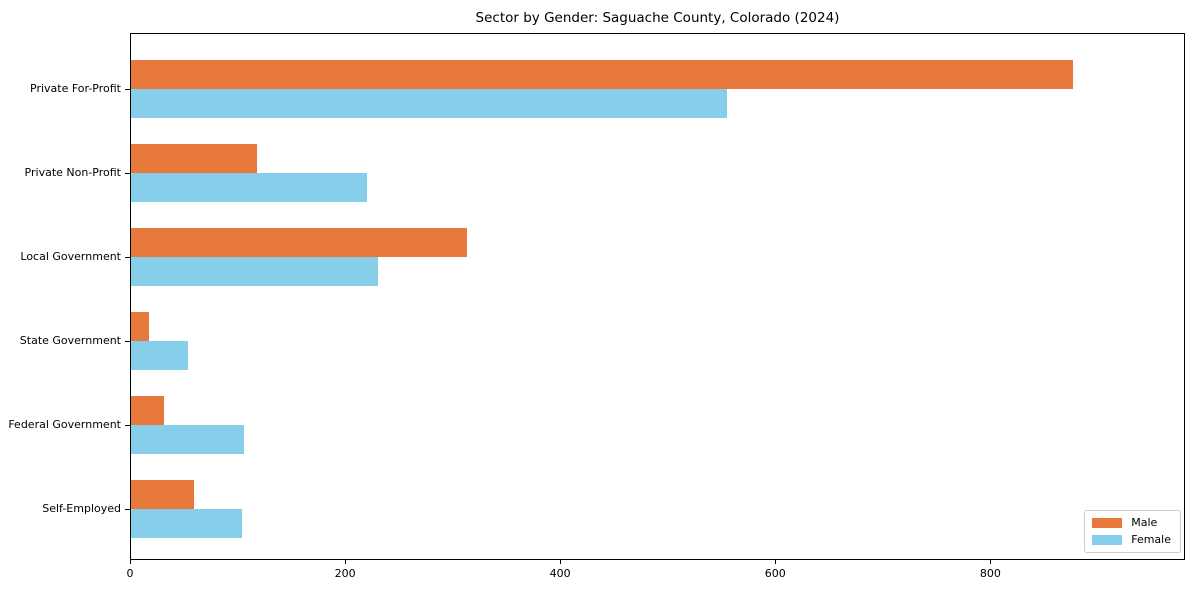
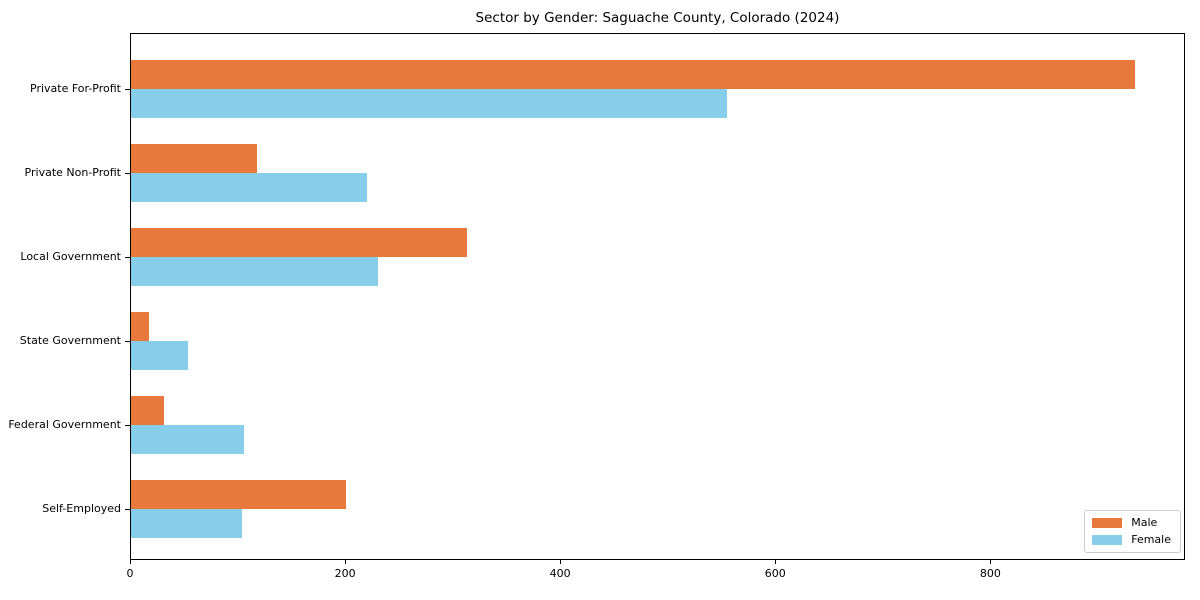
Male/Private For-Profit: 878 -> 935
Male/Self-Employed: 59 -> 200
